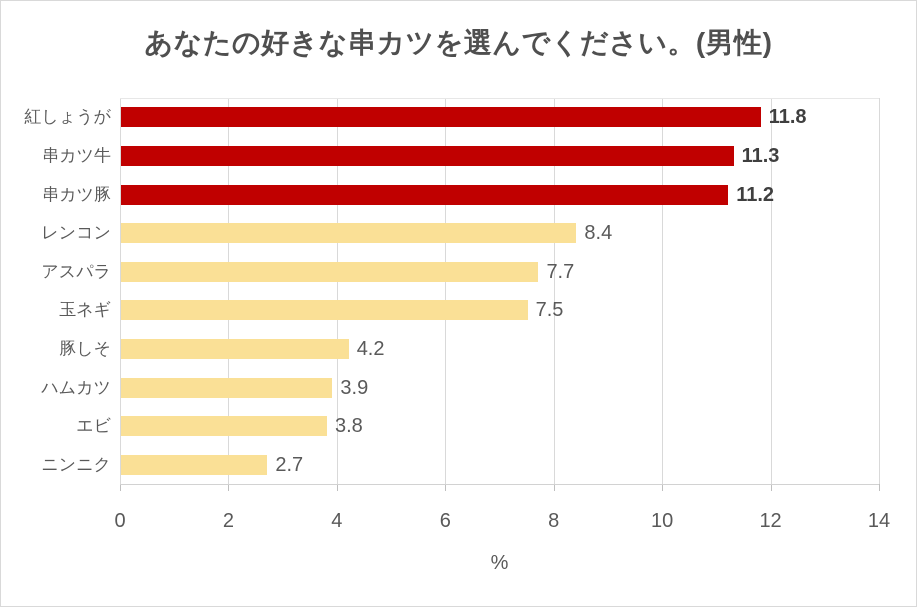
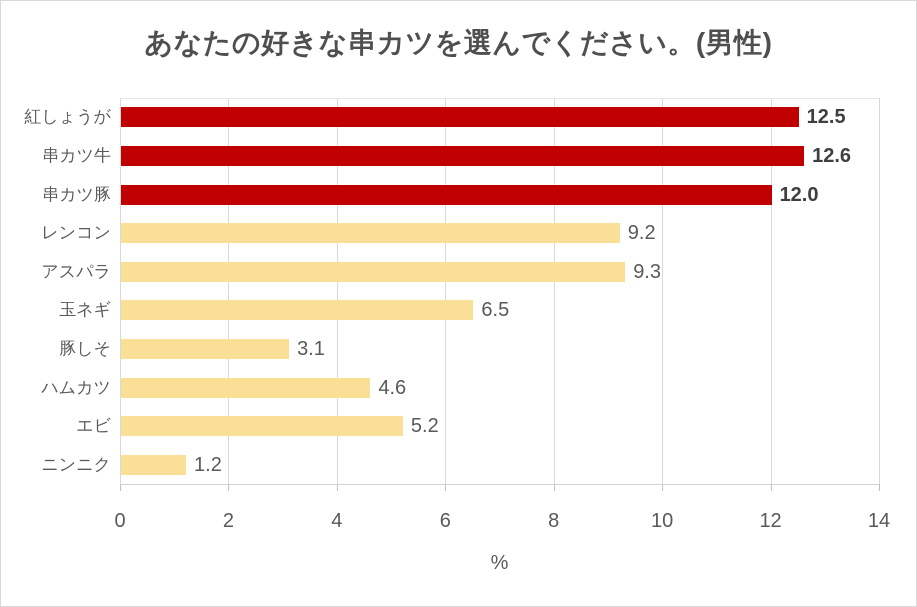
紅しょうが: 11.8 -> 12.5
串カツ牛: 11.3 -> 12.6
串カツ豚: 11.2 -> 12.0
レンコン: 8.4 -> 9.2
アスパラ: 7.7 -> 9.3
玉ネギ: 7.5 -> 6.5
豚しそ: 4.2 -> 3.1
ハムカツ: 3.9 -> 4.6
エビ: 3.8 -> 5.2
ニンニク: 2.7 -> 1.2
